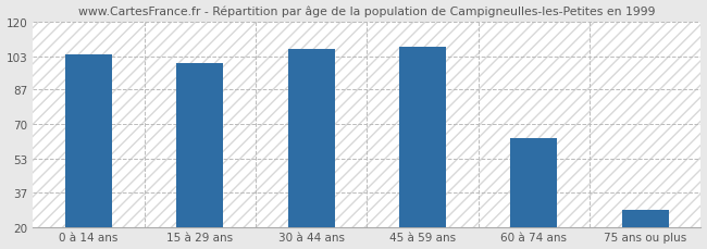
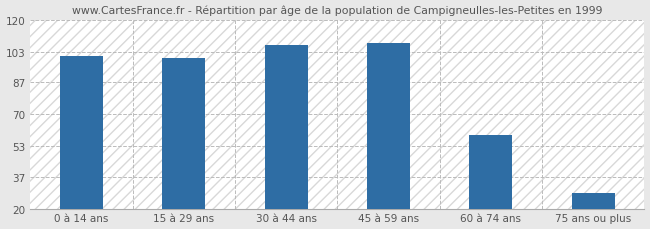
0 à 14 ans: 104 -> 101
60 à 74 ans: 63 -> 59
